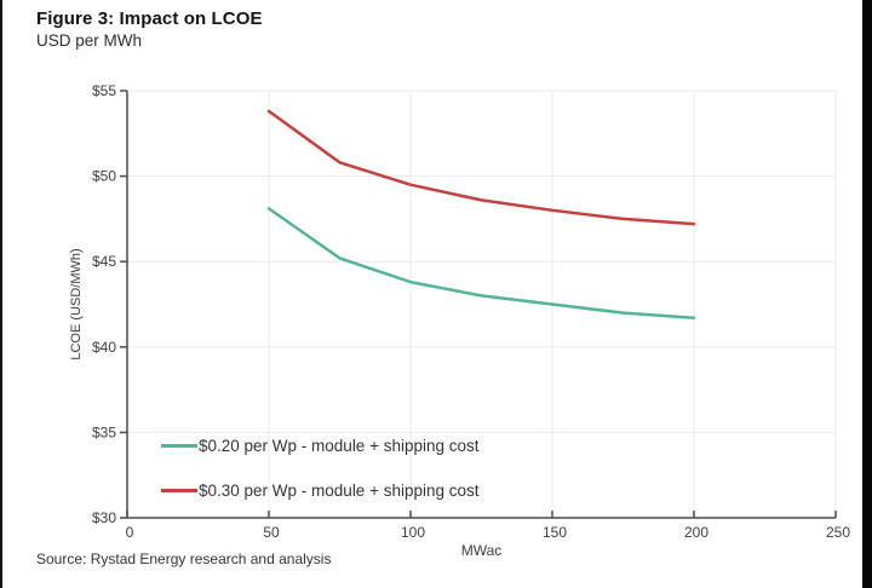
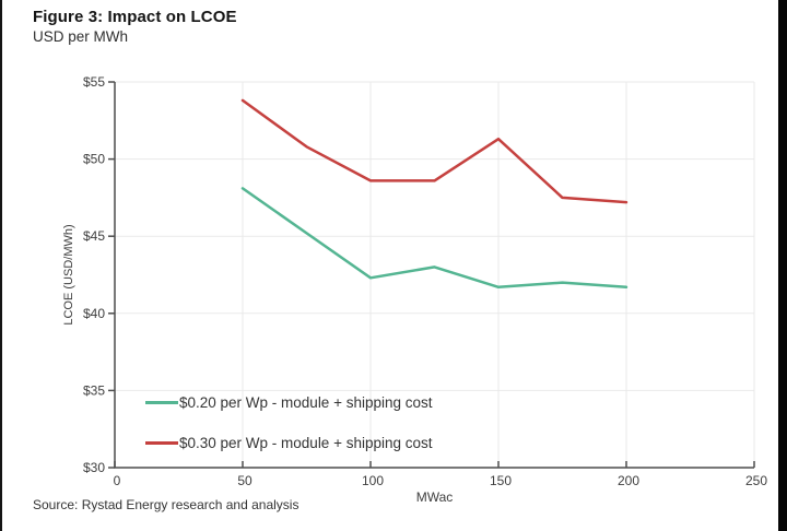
$0.20 per Wp - module + shipping cost/100: $43.8 -> $42.3
$0.30 per Wp - module + shipping cost/100: $49.5 -> $48.6
$0.20 per Wp - module + shipping cost/150: $42.5 -> $41.7
$0.30 per Wp - module + shipping cost/150: $48.0 -> $51.3
